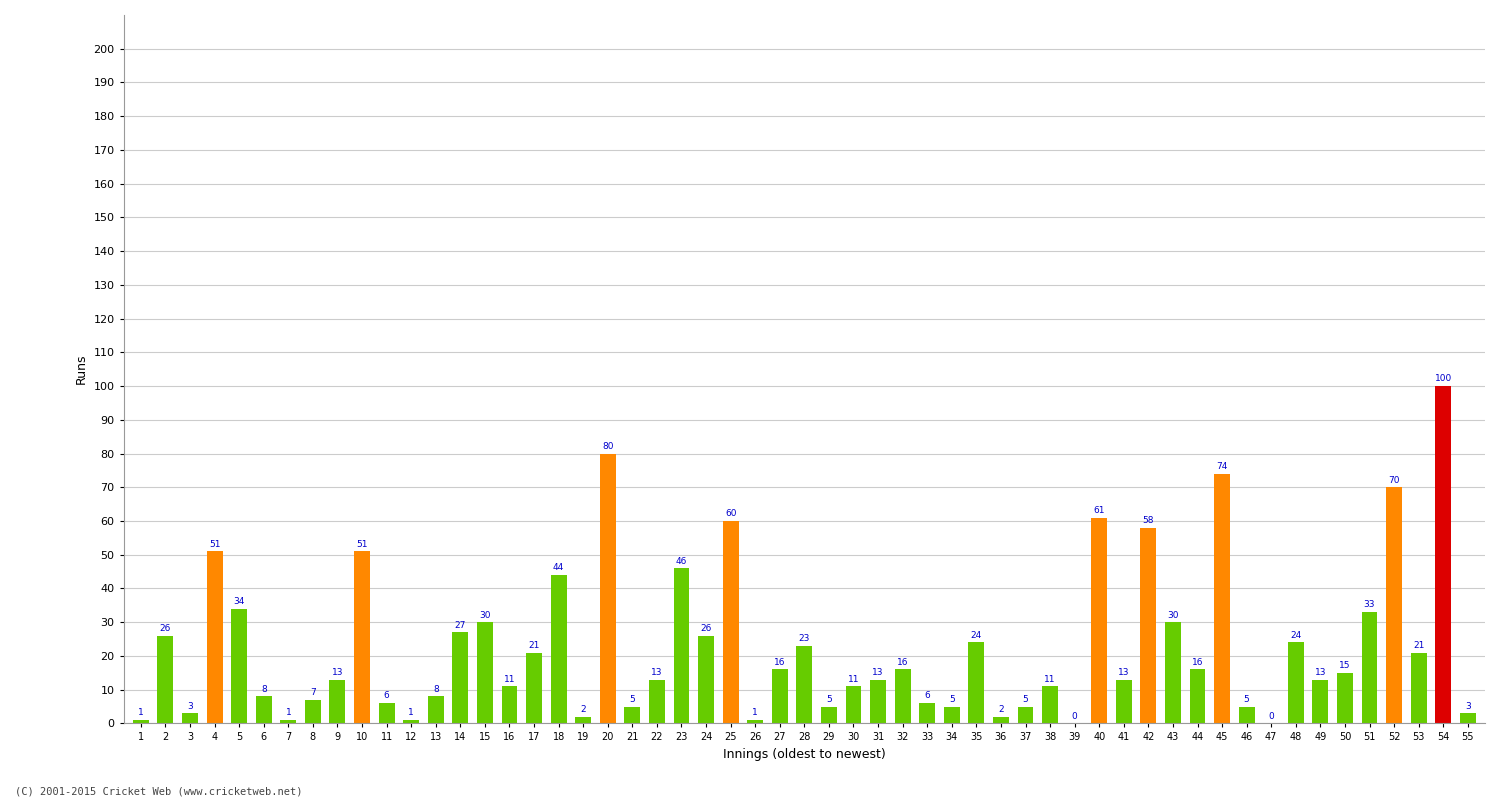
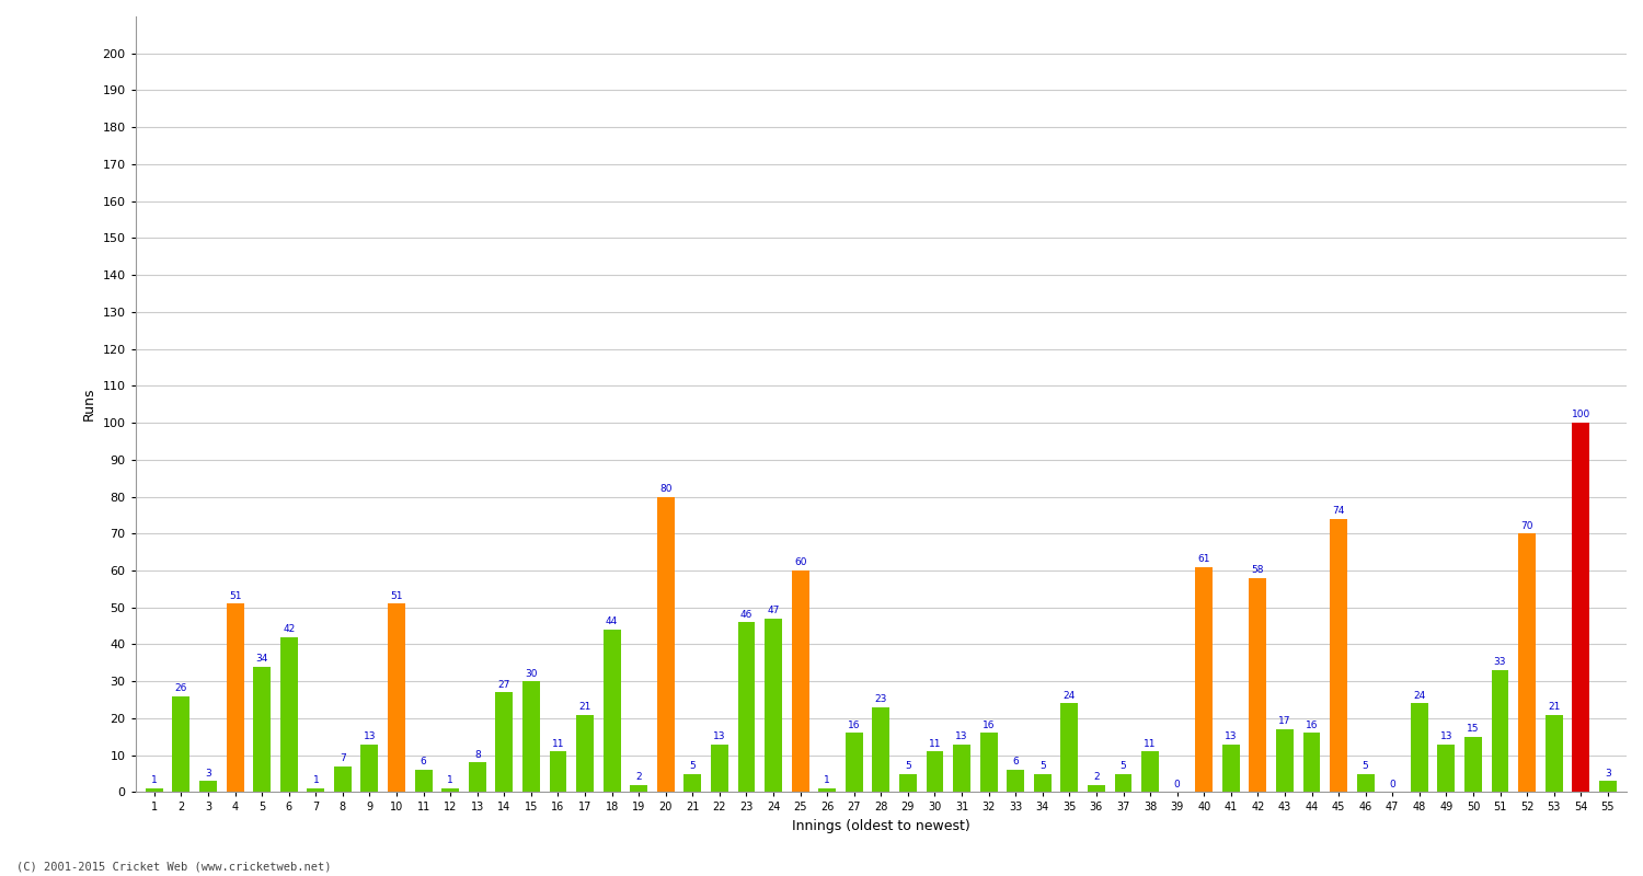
6: 8 -> 42
24: 26 -> 47
43: 30 -> 17
